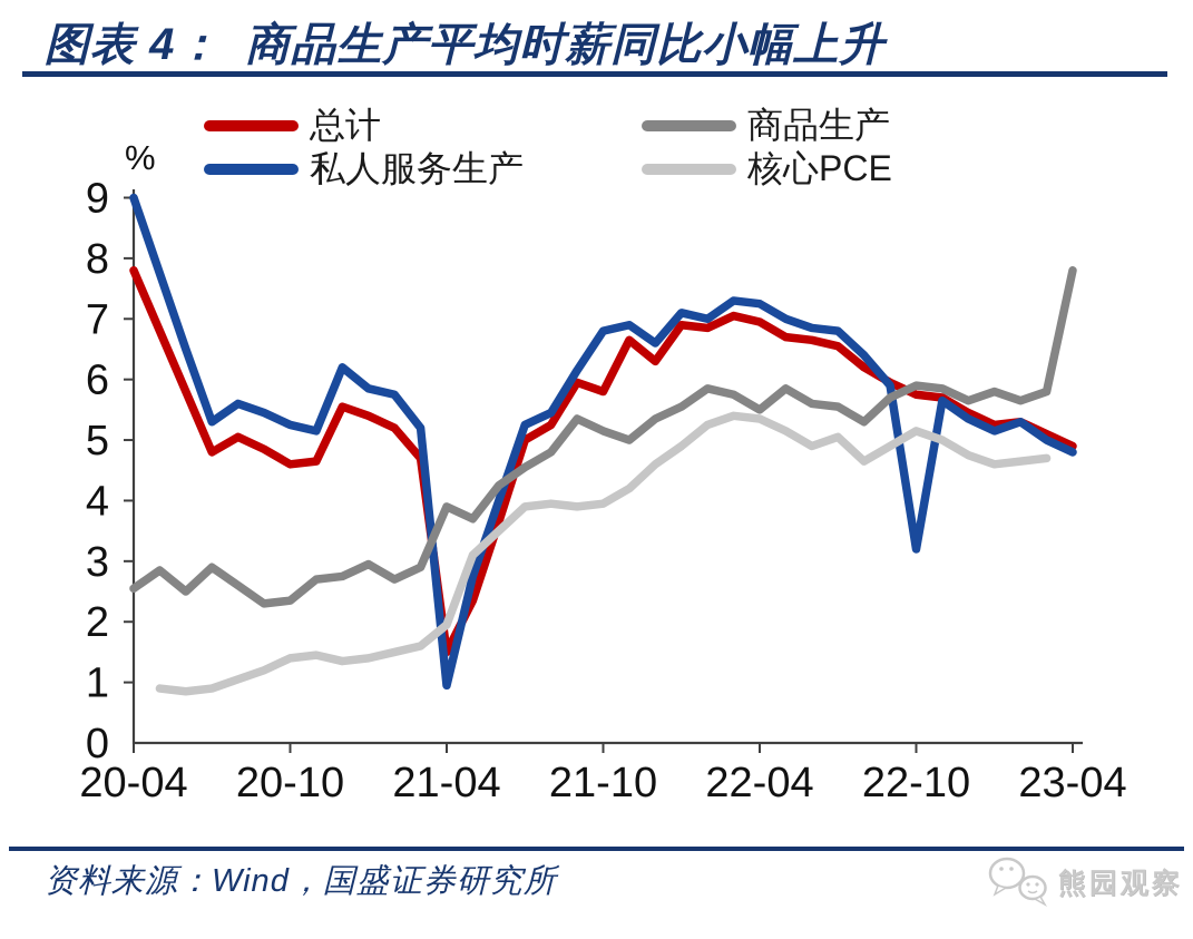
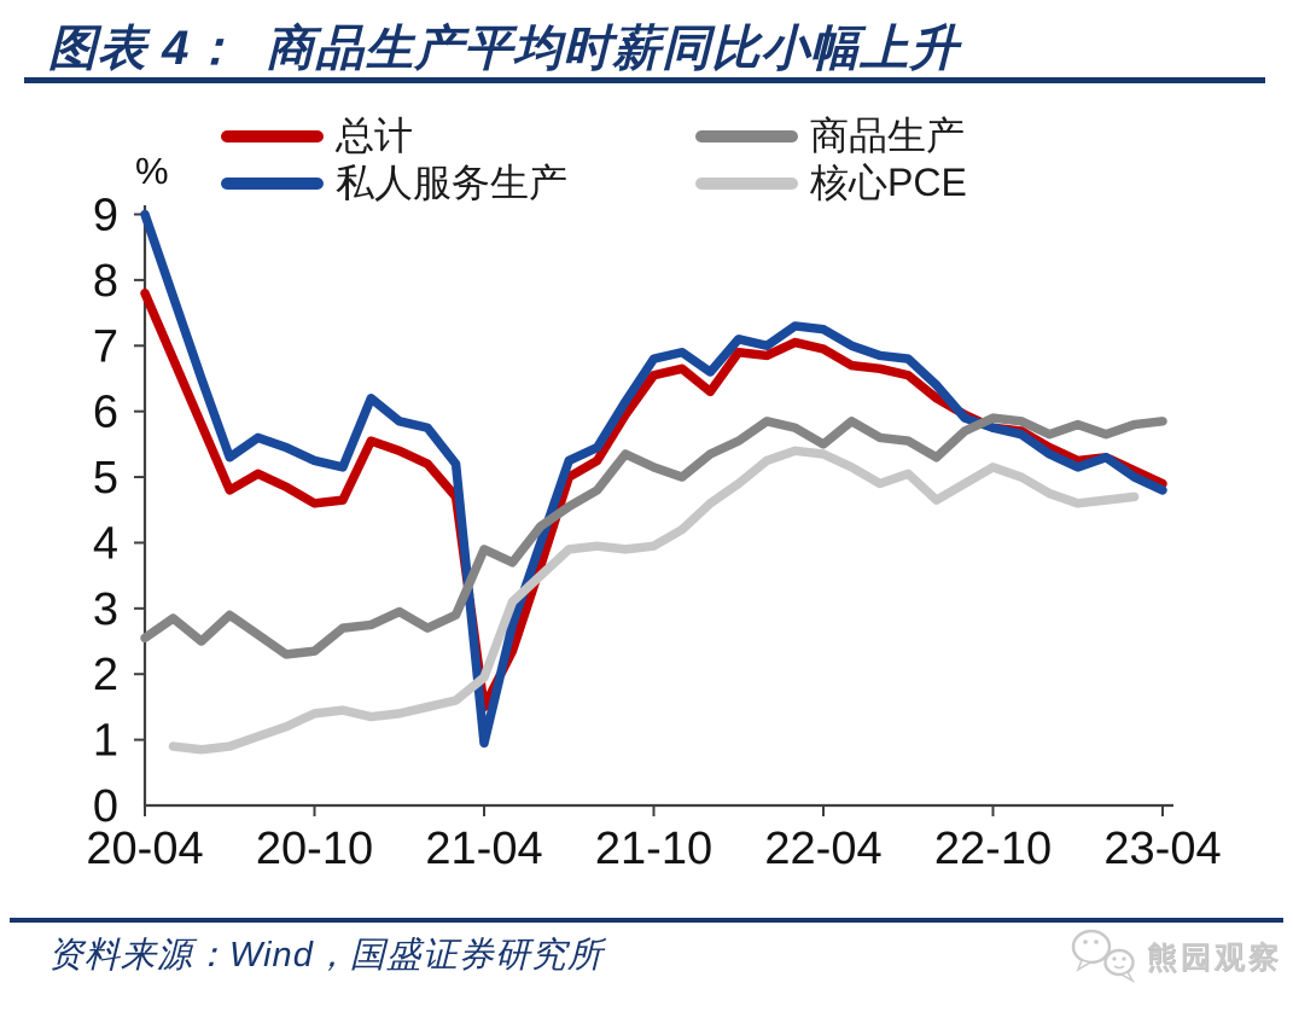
总计/21-10: 5.8 -> 6.5
私人服务生产/22-10: 3.2 -> 5.8
商品生产/23-04: 7.8 -> 5.8
